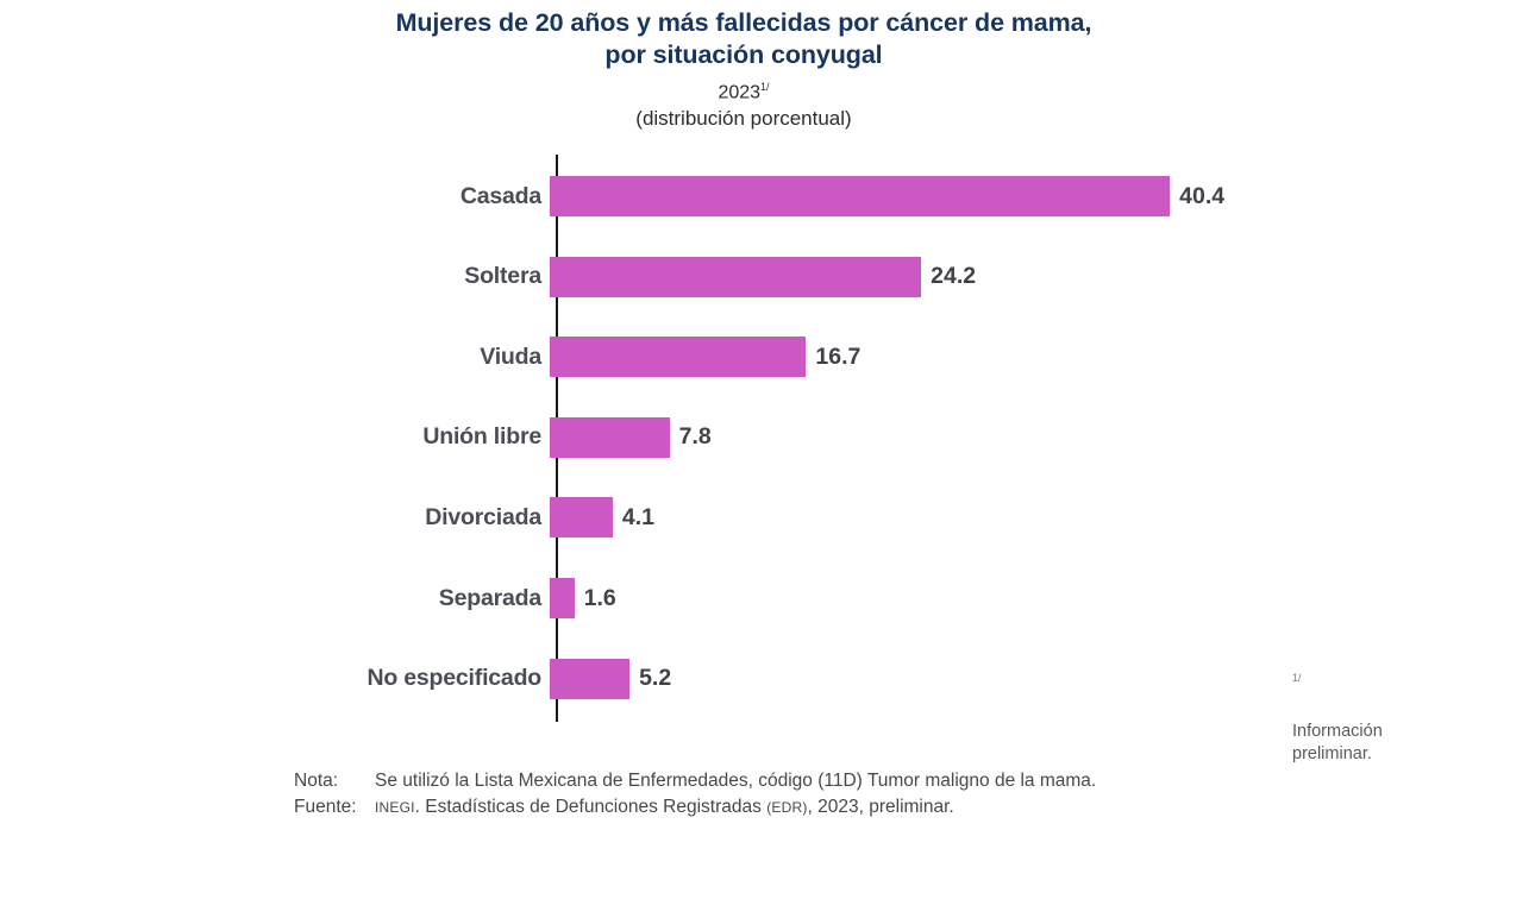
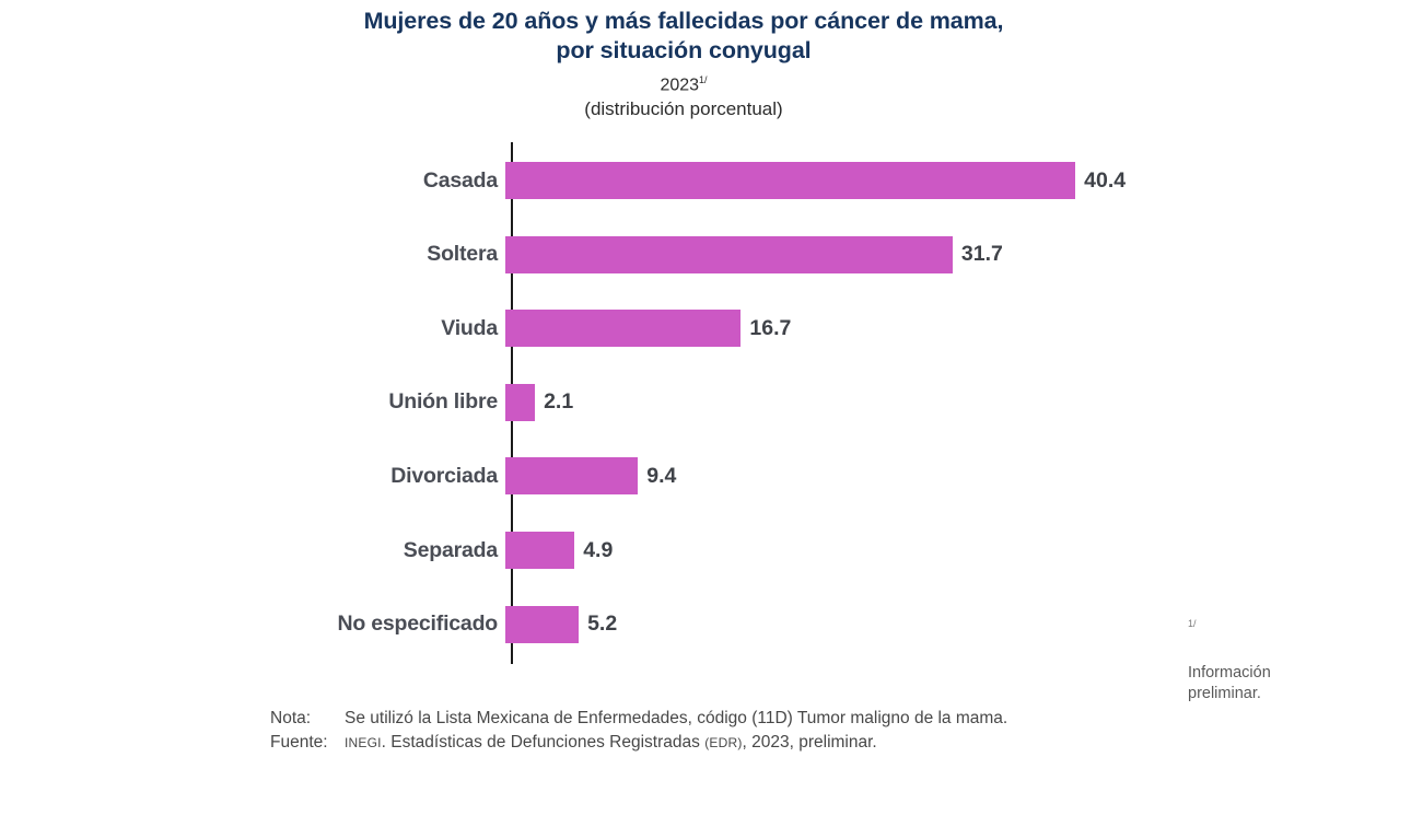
Soltera: 24.2 -> 31.7
Unión libre: 7.8 -> 2.1
Divorciada: 4.1 -> 9.4
Separada: 1.6 -> 4.9
